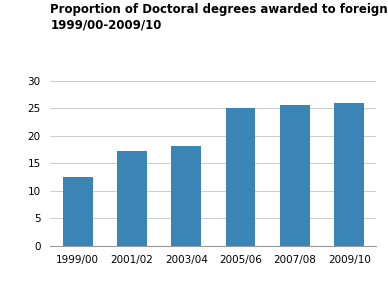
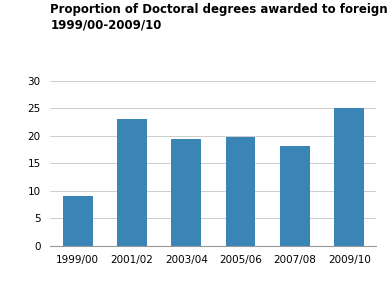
1999/00: 12.5 -> 9.0
2001/02: 17.3 -> 23.0
2003/04: 18.2 -> 19.4
2005/06: 25.1 -> 19.8
2007/08: 25.7 -> 18.2
2009/10: 26.0 -> 25.0
